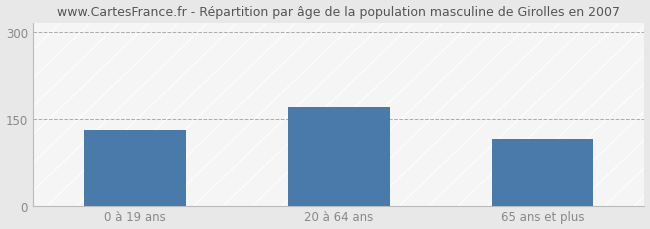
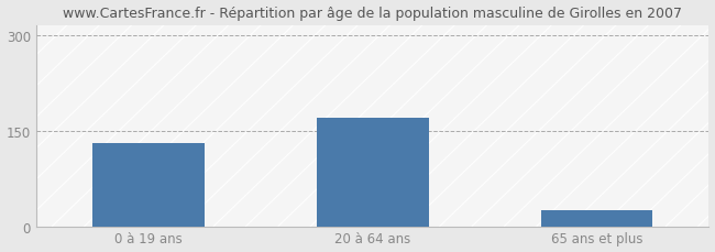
65 ans et plus: 114 -> 25
